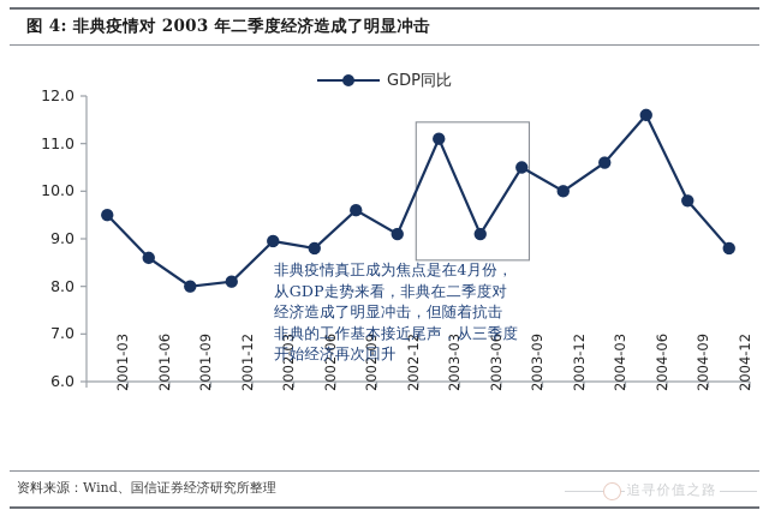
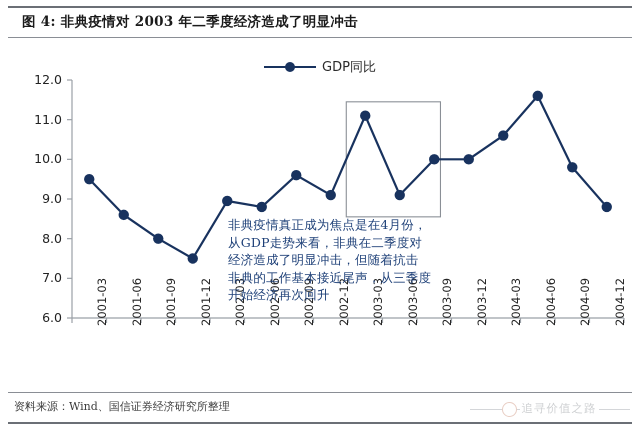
2001-12: 8.1 -> 7.5
2003-09: 10.5 -> 10.0
